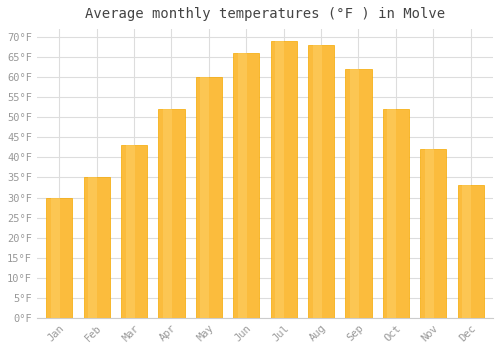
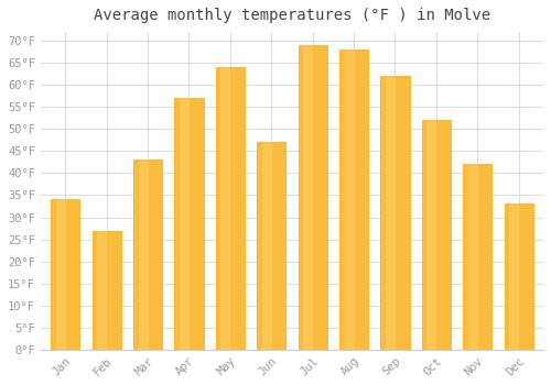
Jan: 30°F -> 34°F
Feb: 35°F -> 27°F
Apr: 52°F -> 57°F
May: 60°F -> 64°F
Jun: 66°F -> 47°F
